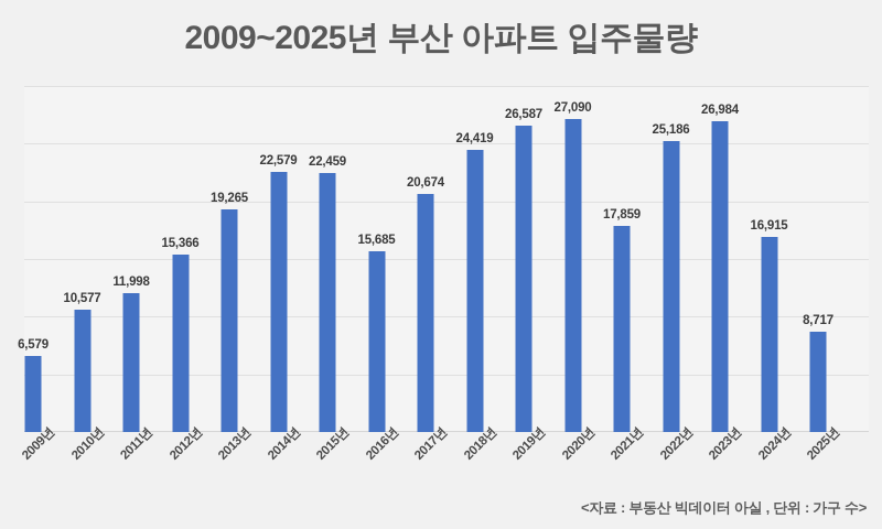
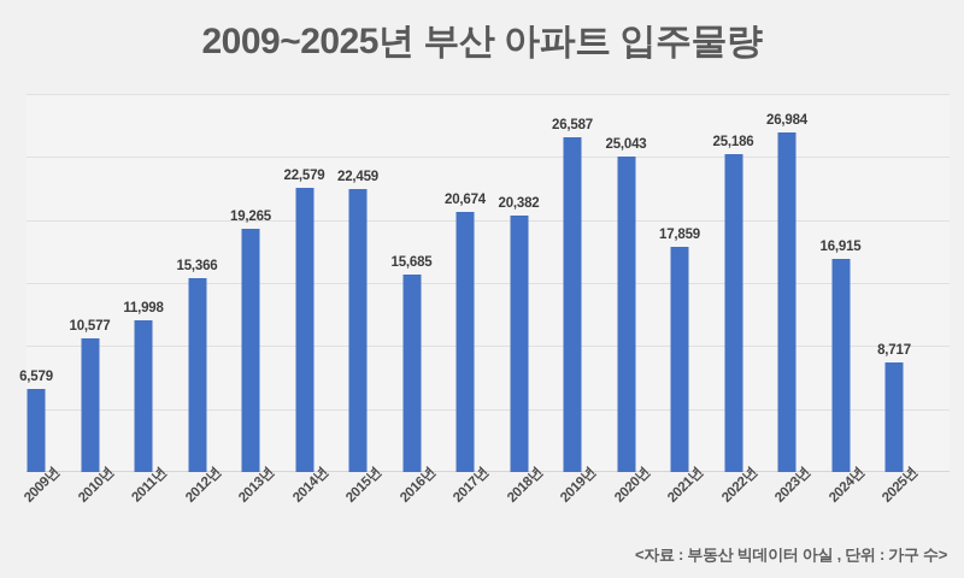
2018년: 24,419 -> 20,382
2020년: 27,090 -> 25,043
